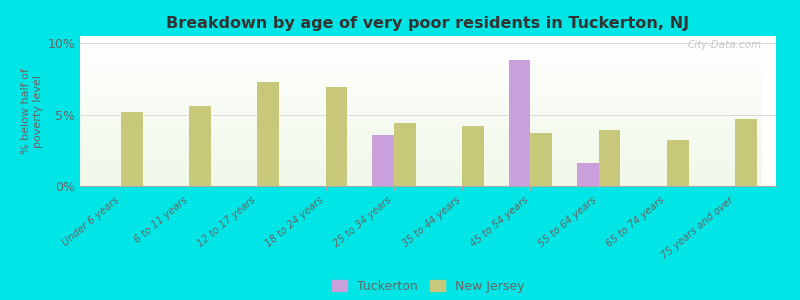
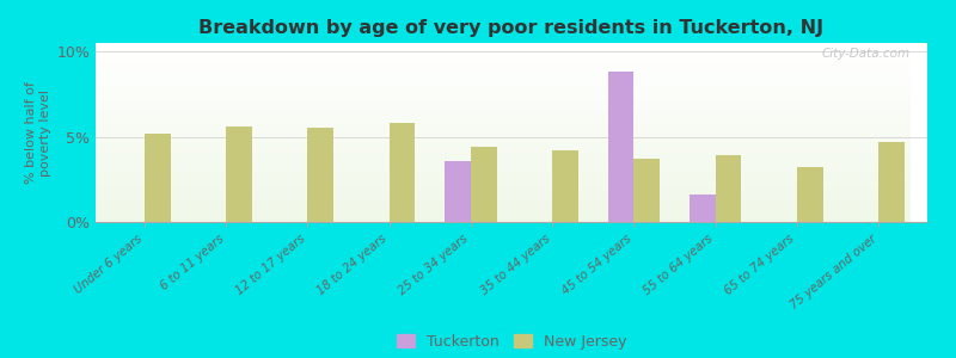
New Jersey/12 to 17 years: 7.3% -> 5.5%
New Jersey/18 to 24 years: 6.9% -> 5.8%
